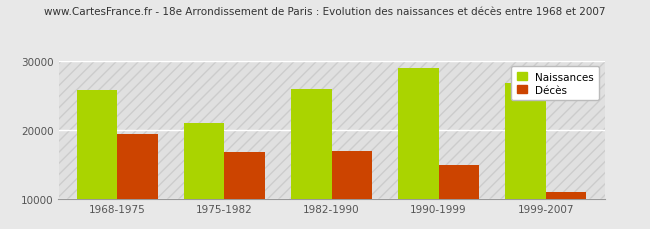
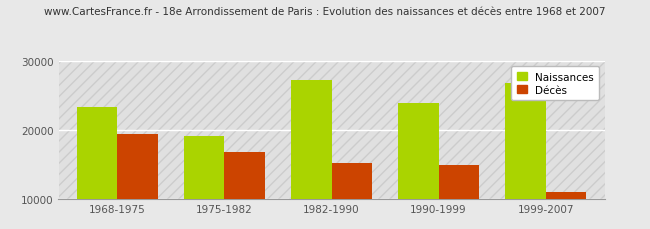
Naissances/1968-1975: 25800 -> 23400
Naissances/1975-1982: 21100 -> 19200
Naissances/1982-1990: 26000 -> 27200
Décès/1982-1990: 17000 -> 15200
Naissances/1990-1999: 29000 -> 24000
